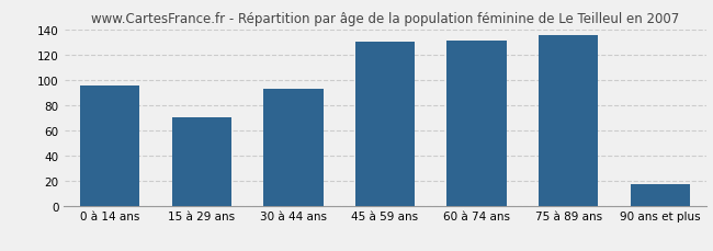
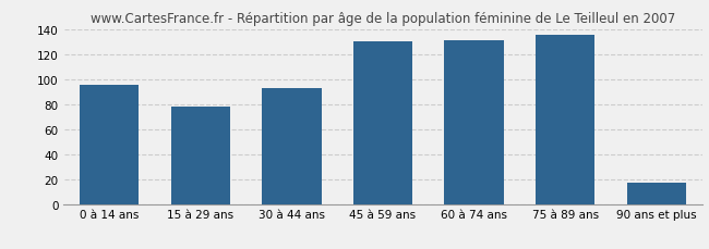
15 à 29 ans: 70 -> 78
